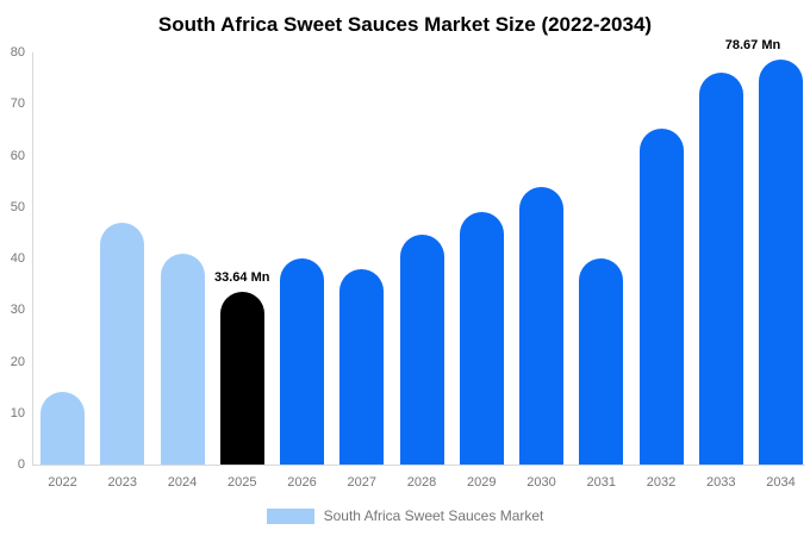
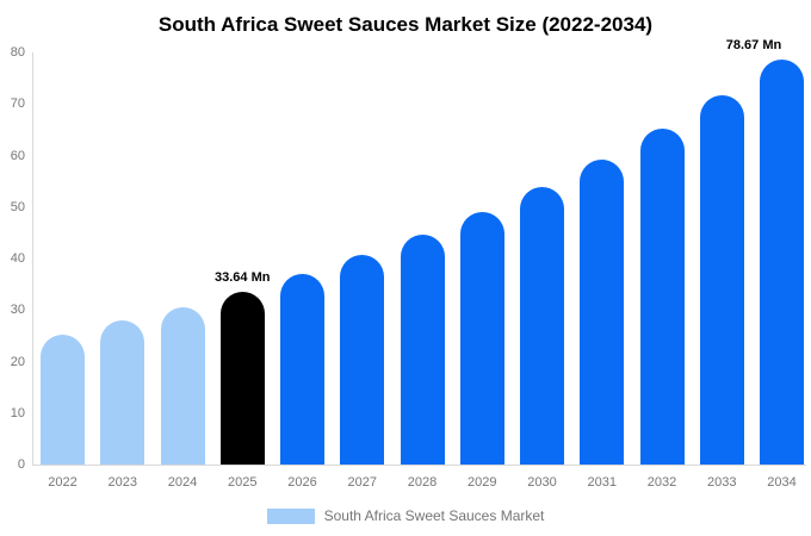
2022: 14 -> 25
2023: 47 -> 28
2024: 41 -> 31
2026: 40 -> 37
2027: 38 -> 41
2031: 40 -> 59
2033: 76 -> 72
